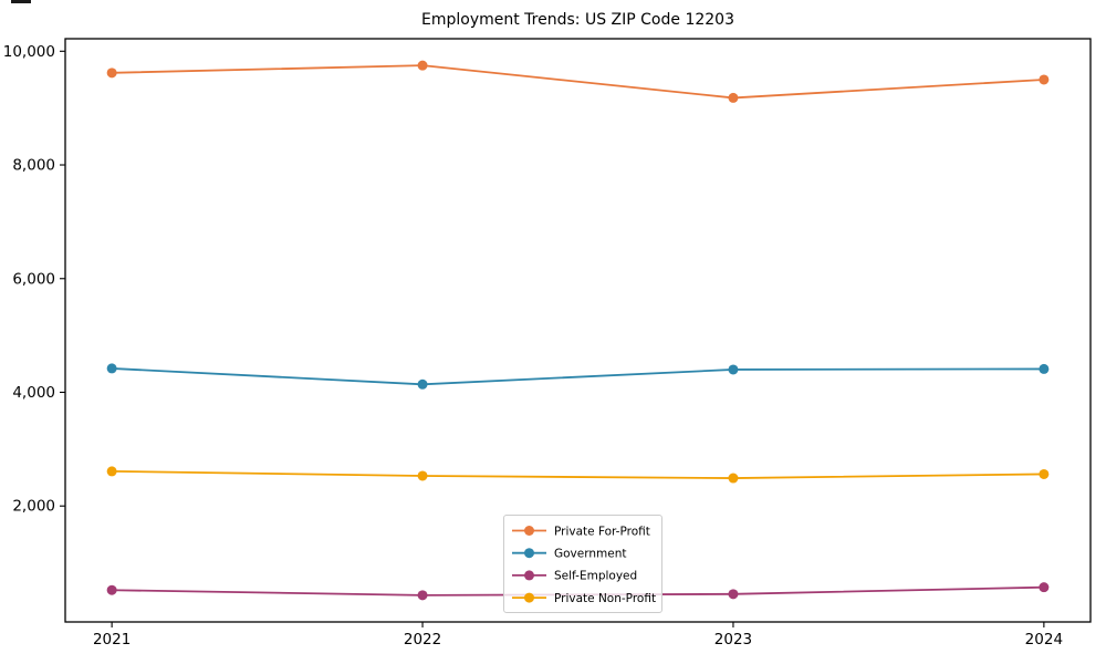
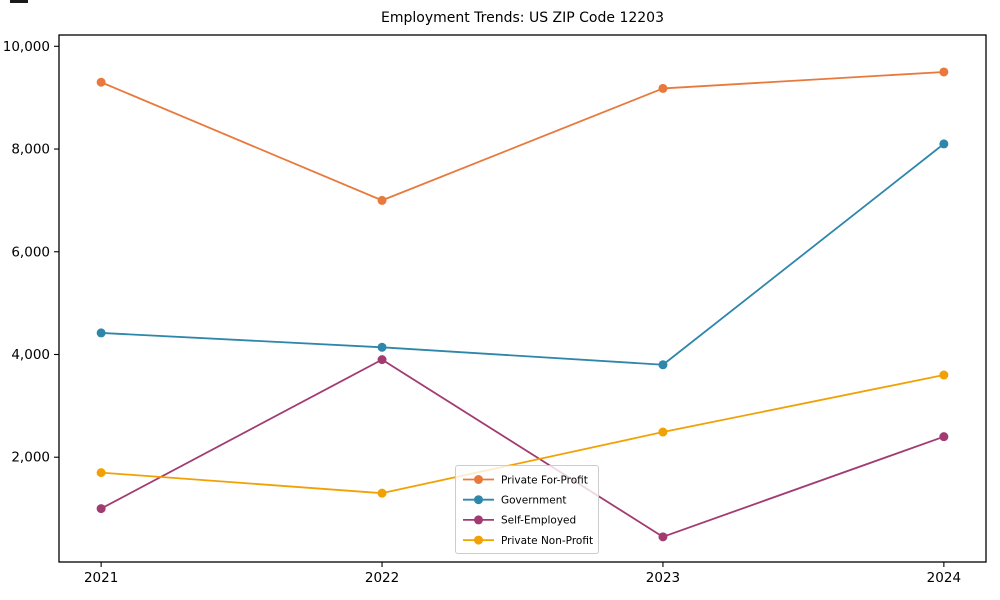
Private For-Profit/2021: 9600 -> 9300
Self-Employed/2021: 500 -> 1000
Private Non-Profit/2021: 2600 -> 1700
Private For-Profit/2022: 9800 -> 7000
Self-Employed/2022: 400 -> 3900
Private Non-Profit/2022: 2500 -> 1300
Government/2023: 4400 -> 3800
Government/2024: 4400 -> 8100
Self-Employed/2024: 600 -> 2400
Private Non-Profit/2024: 2600 -> 3600
